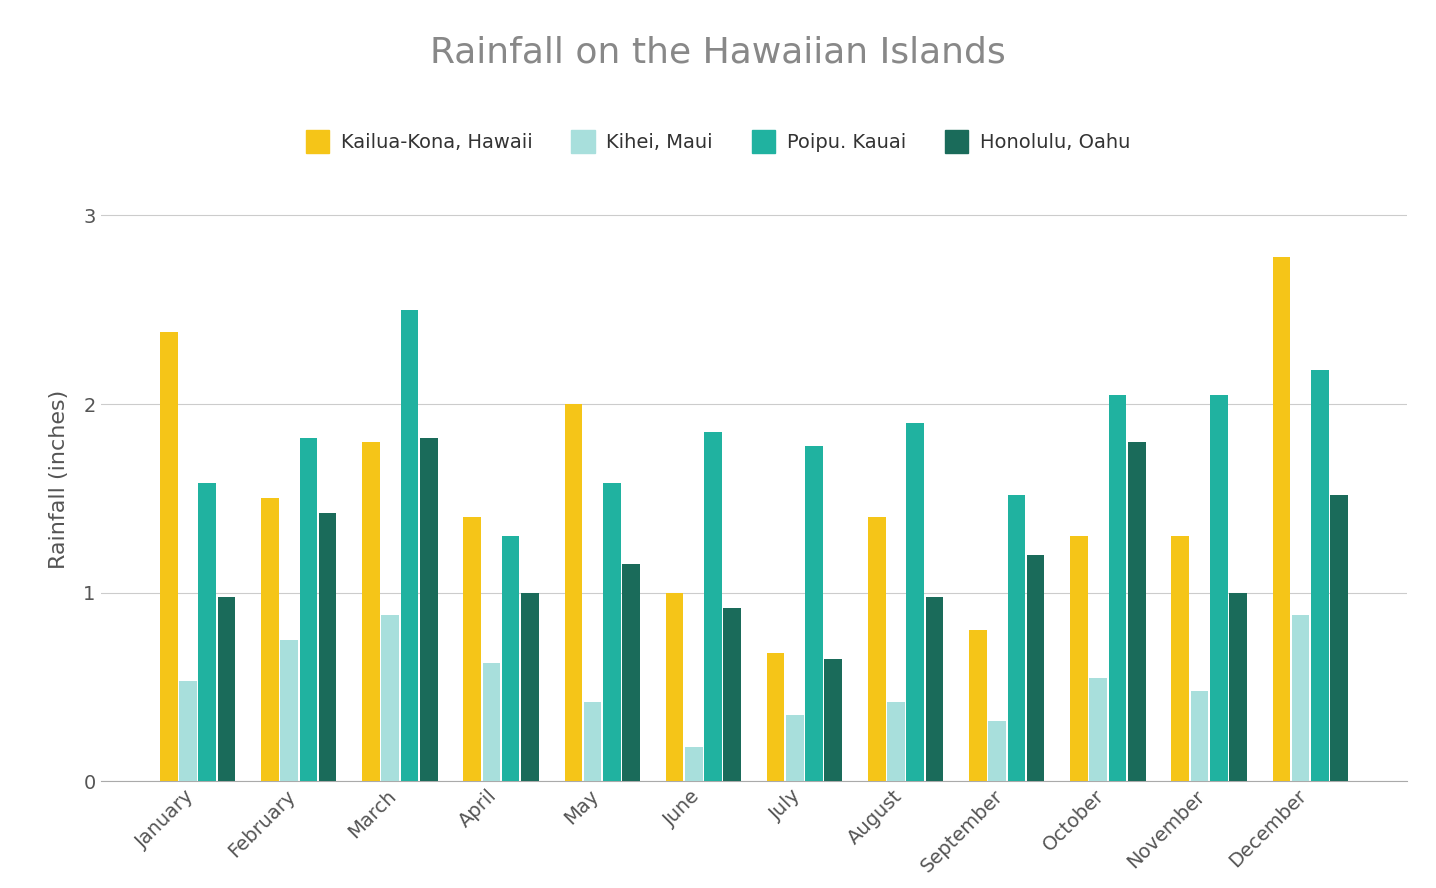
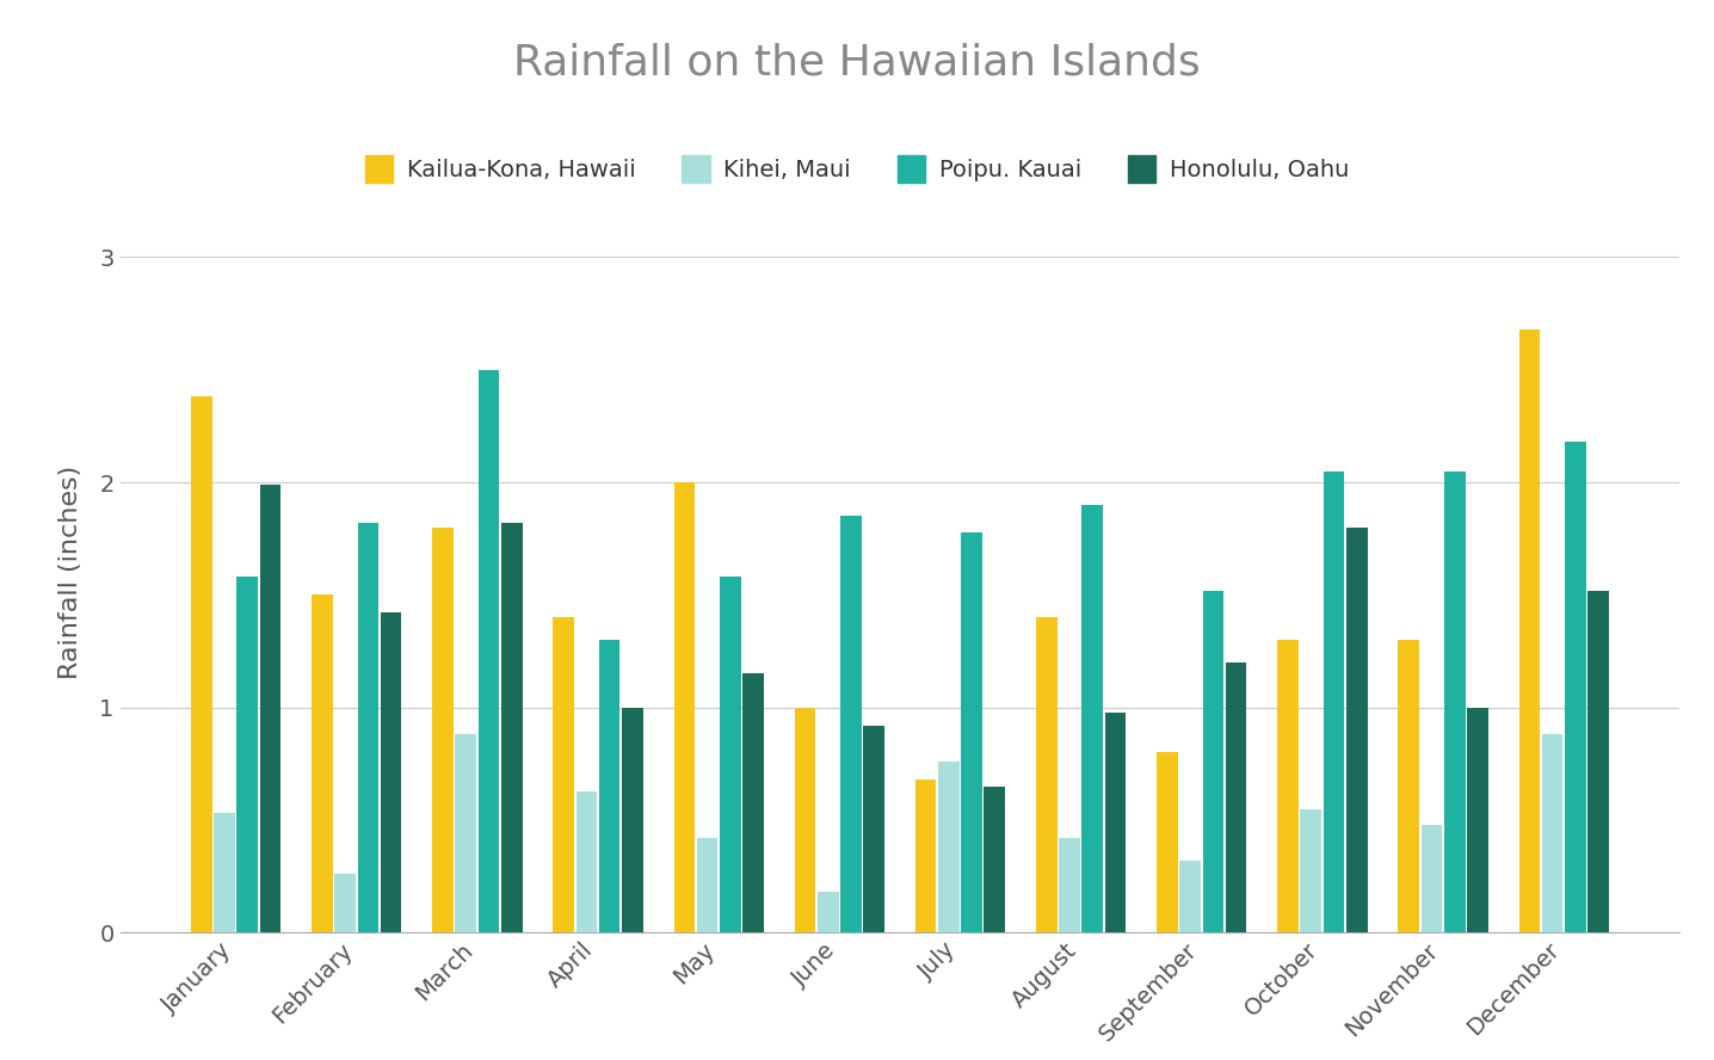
Honolulu, Oahu/January: 0.98 -> 1.99
Kihei, Maui/February: 0.75 -> 0.26
Kihei, Maui/July: 0.35 -> 0.76
Kailua-Kona, Hawaii/December: 2.78 -> 2.68
